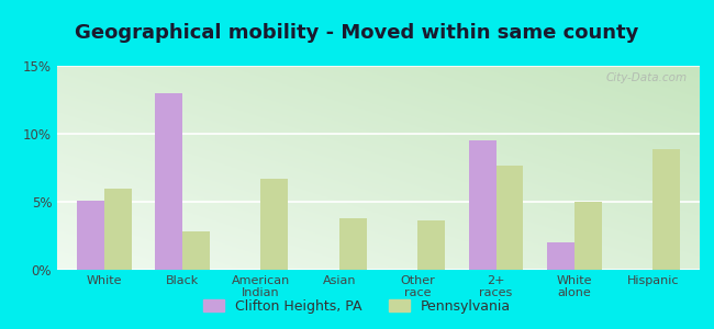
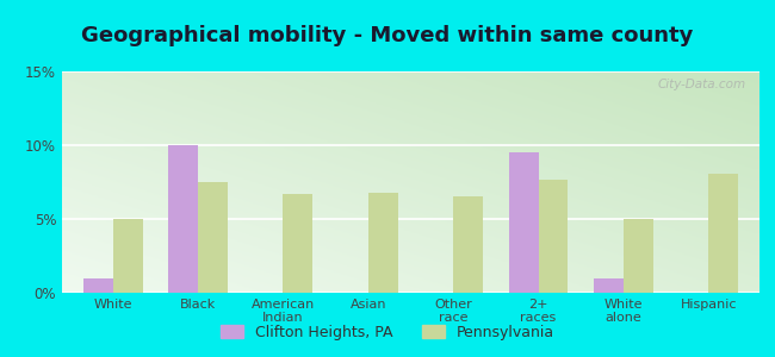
Clifton Heights, PA/White: 5.1% -> 1.0%
Pennsylvania/White: 6.0% -> 5.0%
Clifton Heights, PA/Black: 13.0% -> 10.0%
Pennsylvania/Black: 2.8% -> 7.5%
Pennsylvania/Asian: 3.8% -> 6.8%
Pennsylvania/Other race: 3.6% -> 6.5%
Clifton Heights, PA/White alone: 2.0% -> 1.0%
Pennsylvania/Hispanic: 8.9% -> 8.1%
